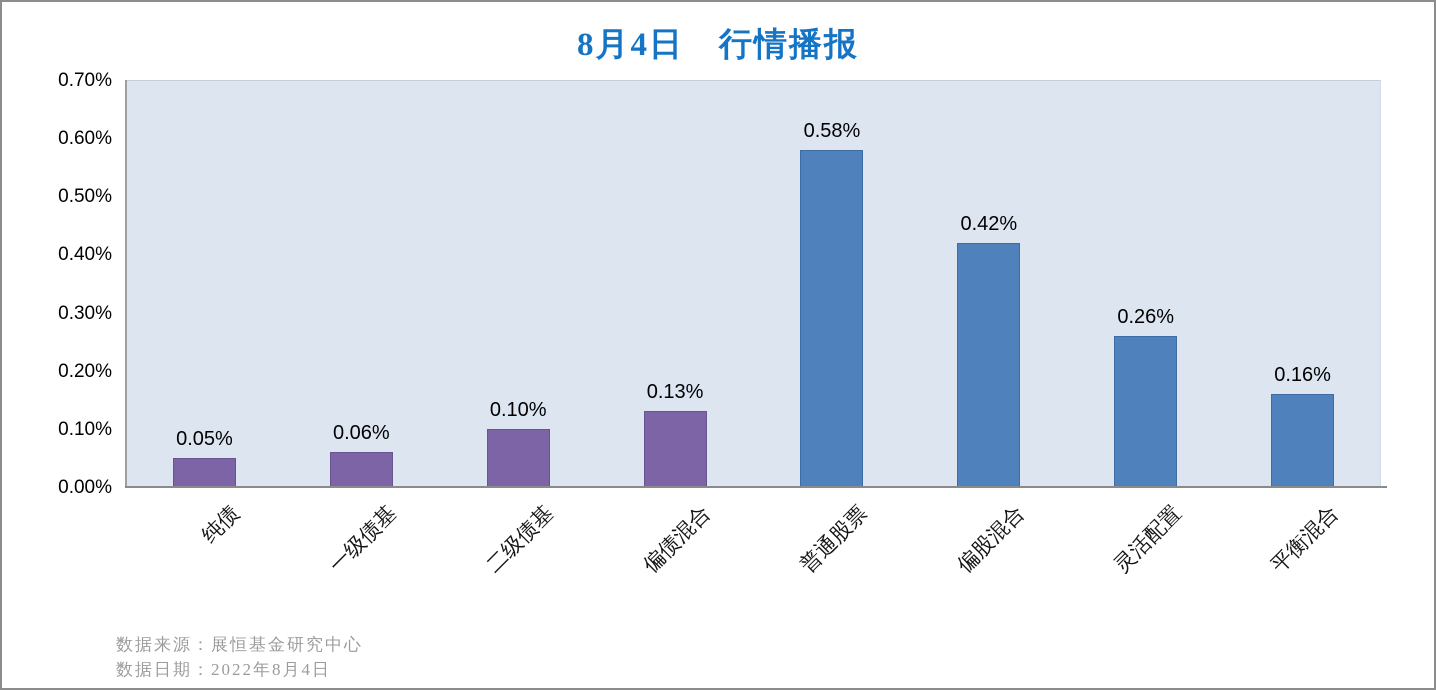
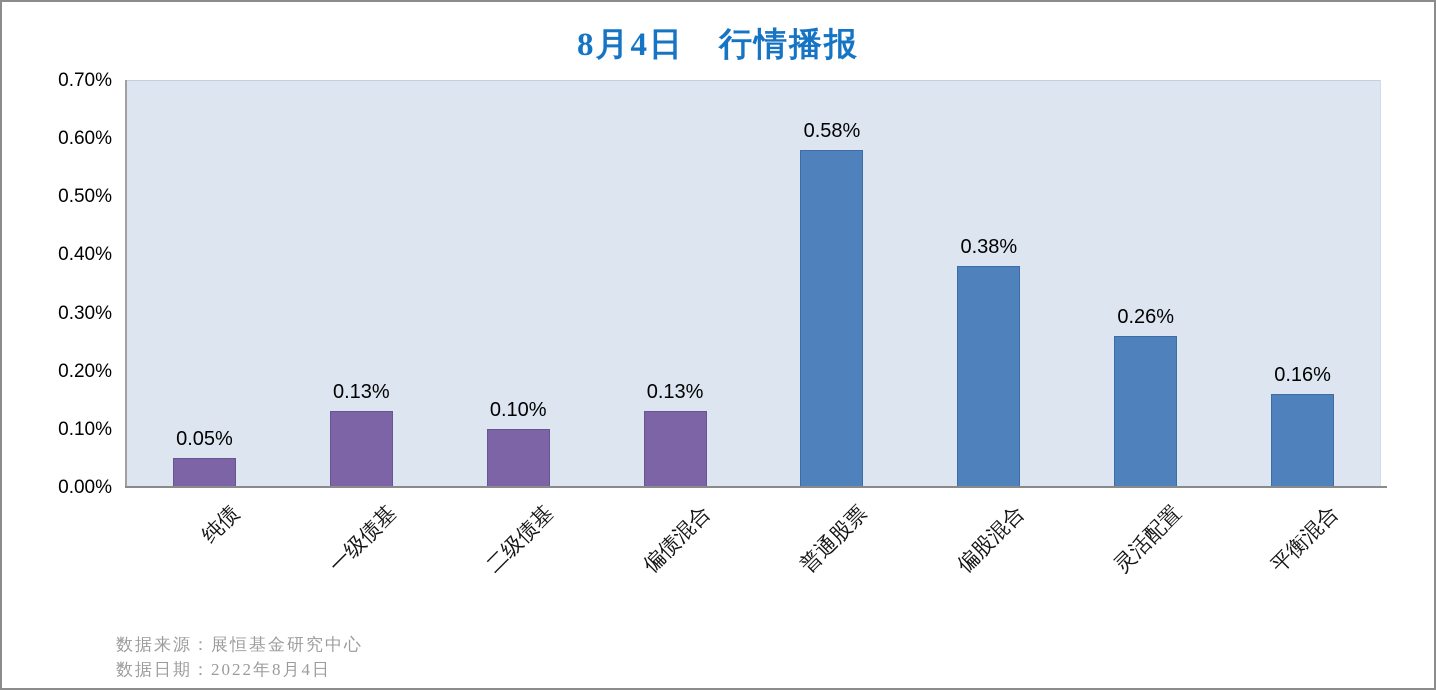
一级债基: 0.06% -> 0.13%
偏股混合: 0.42% -> 0.38%
